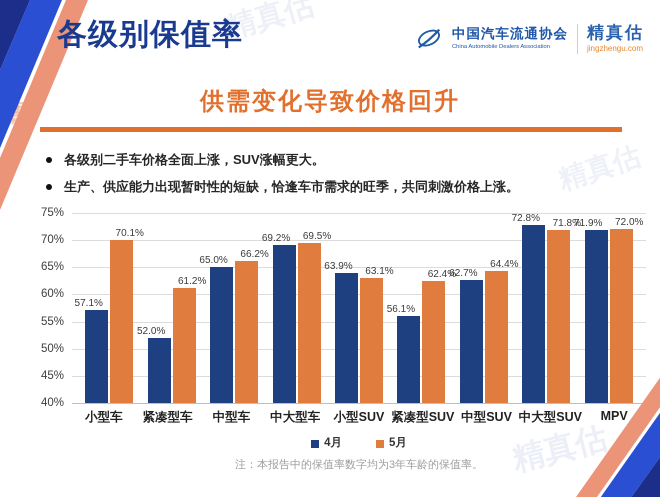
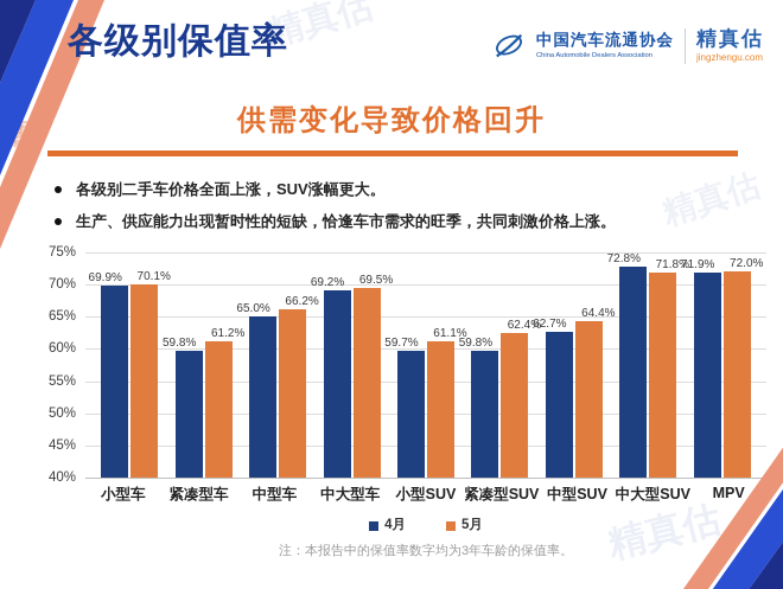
4月/小型车: 57.1% -> 69.9%
4月/紧凑型车: 52.0% -> 59.8%
4月/小型SUV: 63.9% -> 59.7%
5月/小型SUV: 63.1% -> 61.1%
4月/紧凑型SUV: 56.1% -> 59.8%
